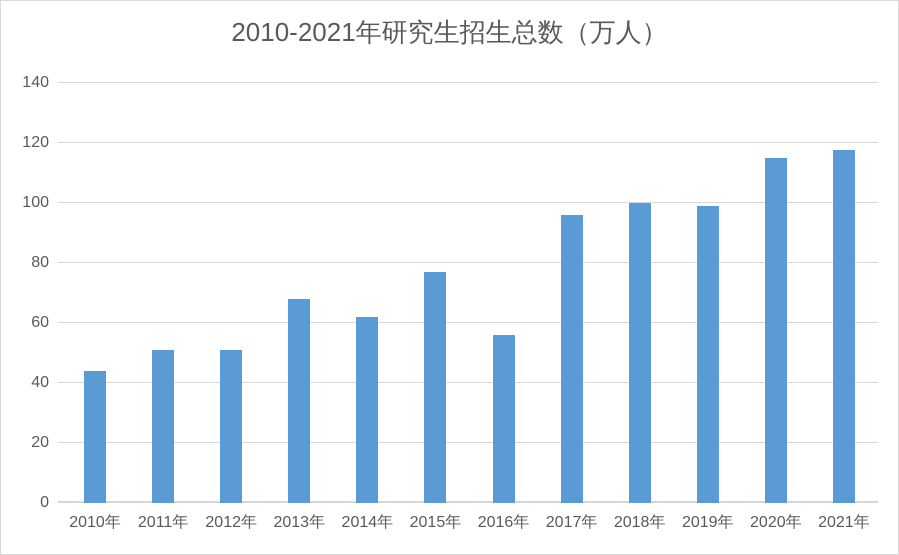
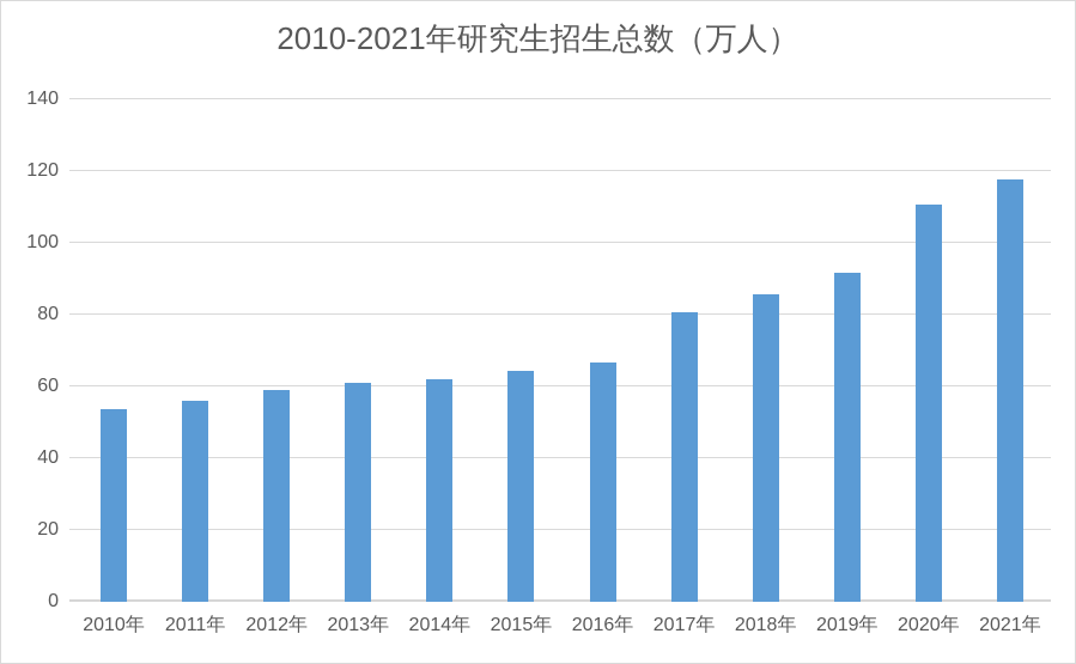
2010年: 44 -> 54
2011年: 51 -> 56
2012年: 51 -> 59
2013年: 68 -> 61
2015年: 77 -> 64
2016年: 56 -> 67
2017年: 96 -> 81
2018年: 100 -> 86
2019年: 99 -> 92
2020年: 115 -> 111
